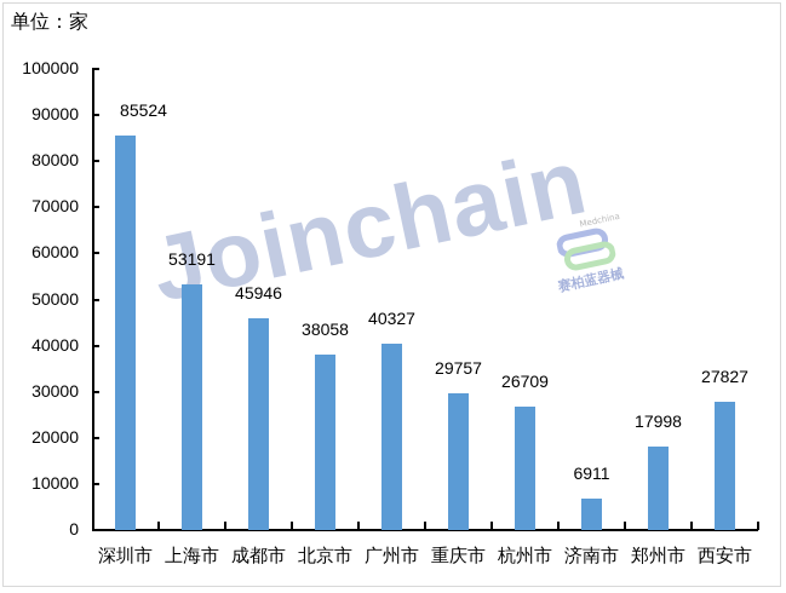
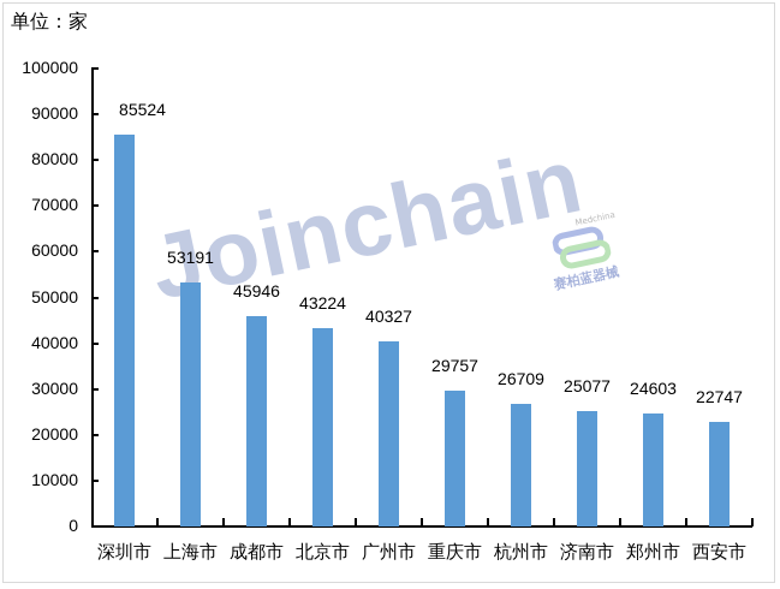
北京市: 38058 -> 43224
济南市: 6911 -> 25077
郑州市: 17998 -> 24603
西安市: 27827 -> 22747
